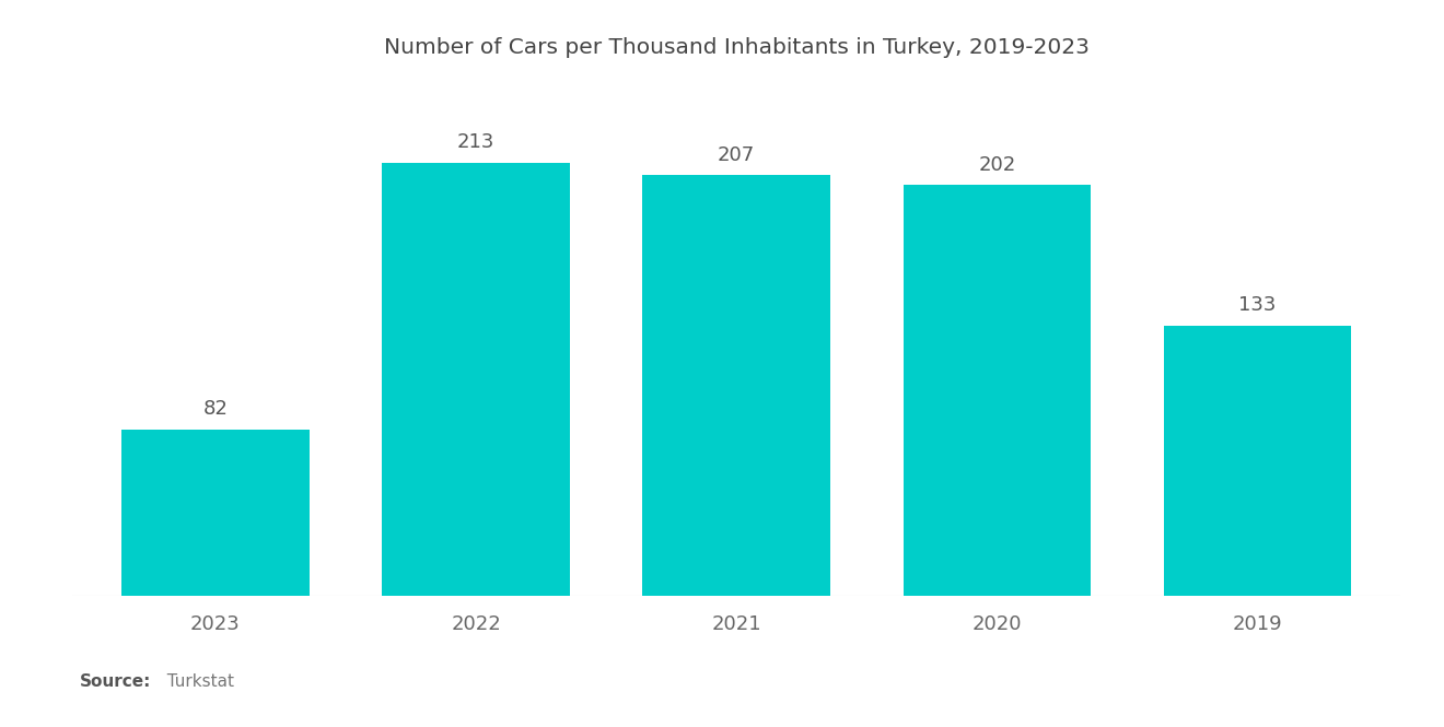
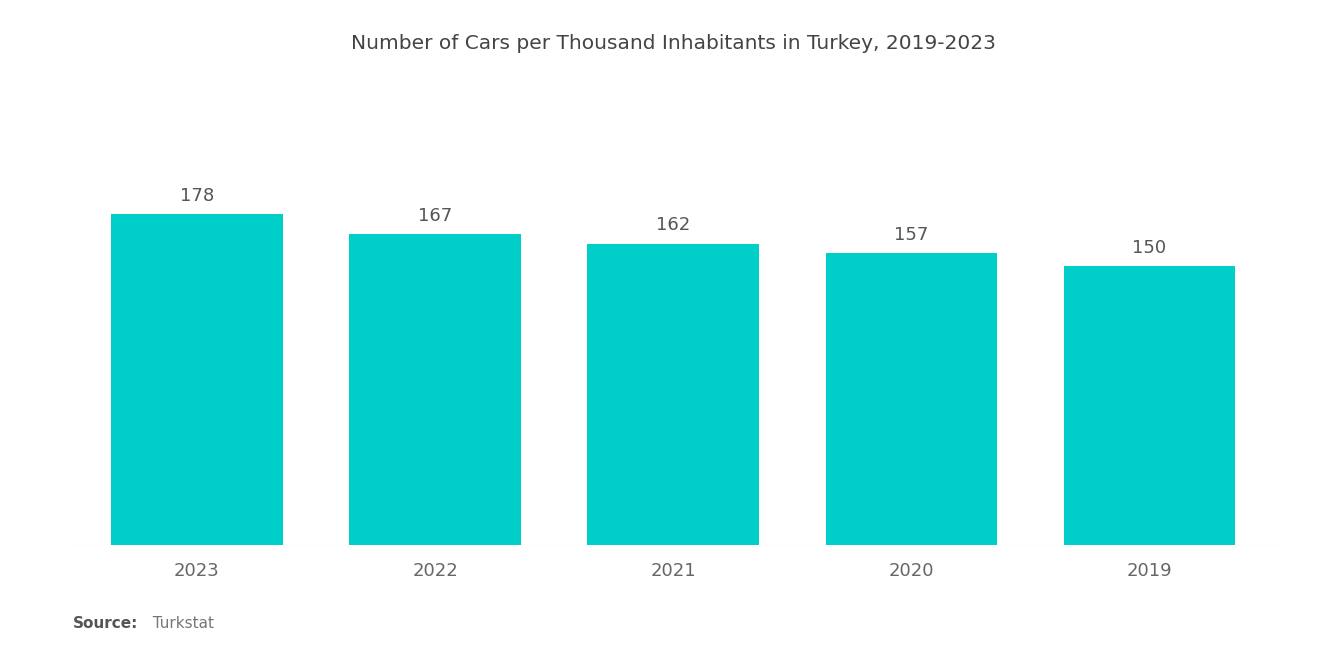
2023: 82 -> 178
2022: 213 -> 167
2021: 207 -> 162
2020: 202 -> 157
2019: 133 -> 150
